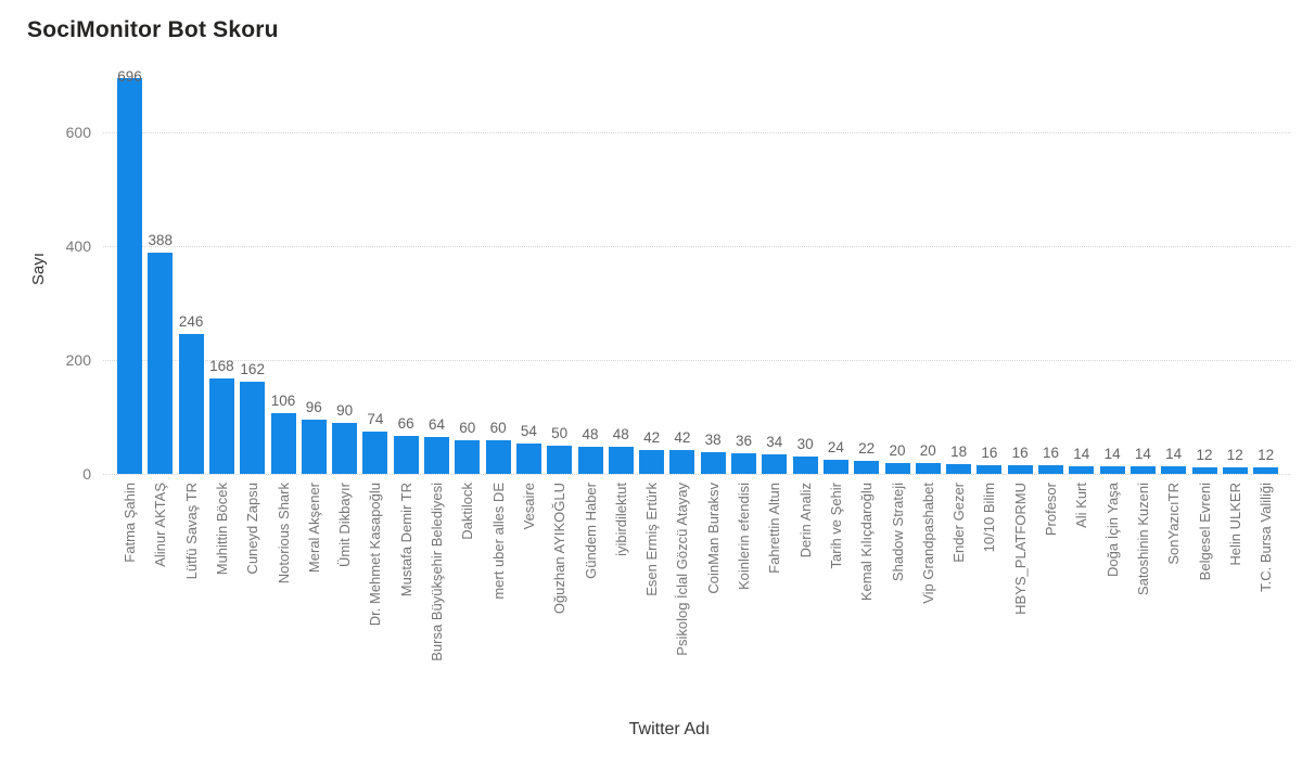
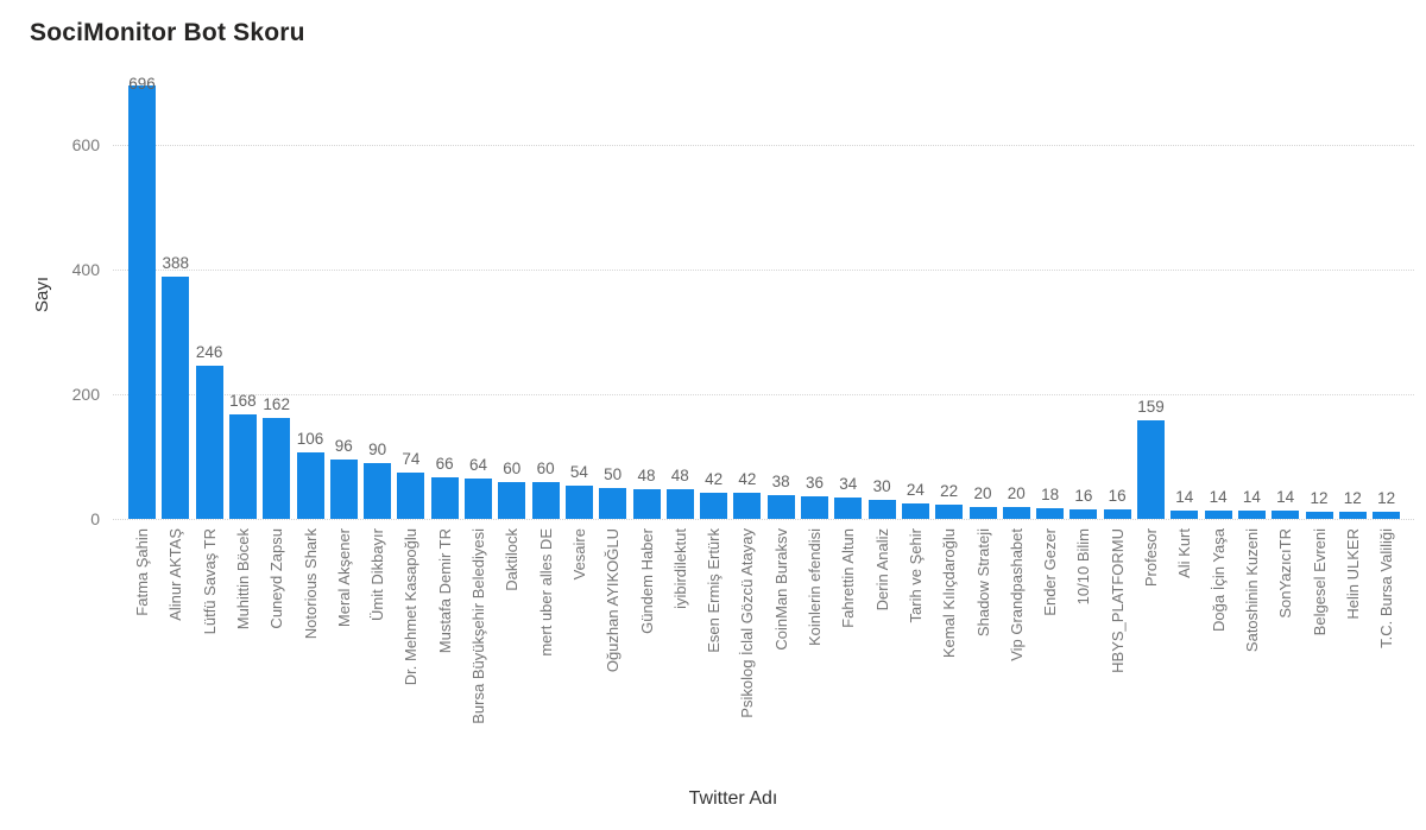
Profesor: 16 -> 159
